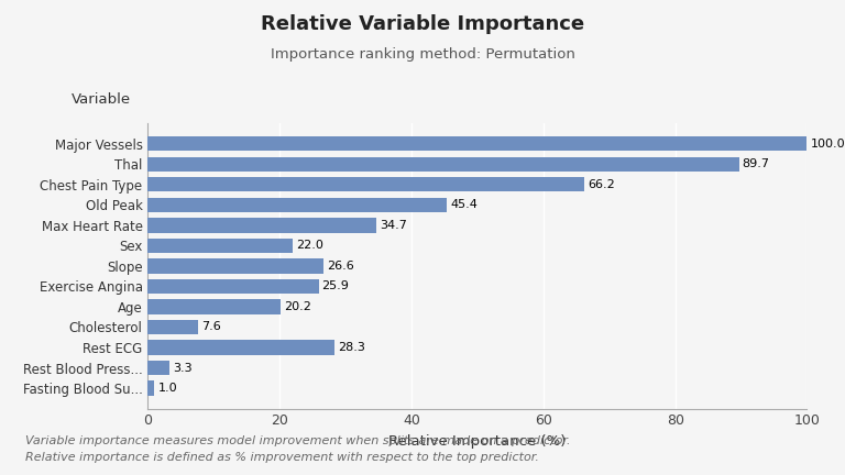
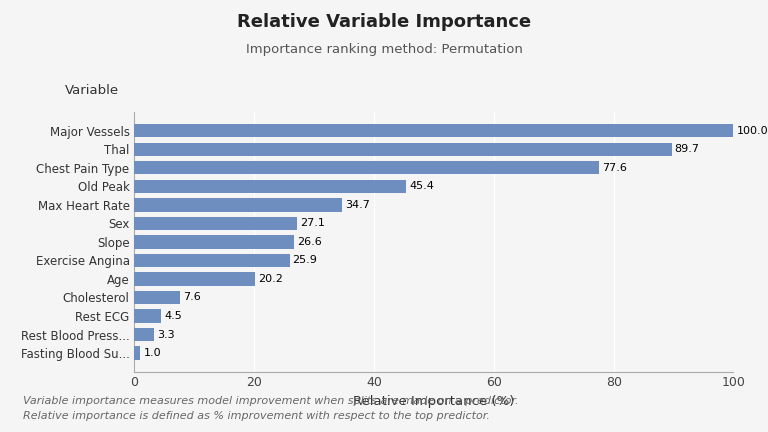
Chest Pain Type: 66.2 -> 77.6
Sex: 22.0 -> 27.1
Rest ECG: 28.3 -> 4.5
